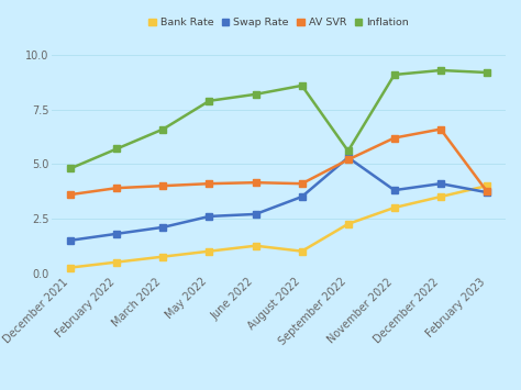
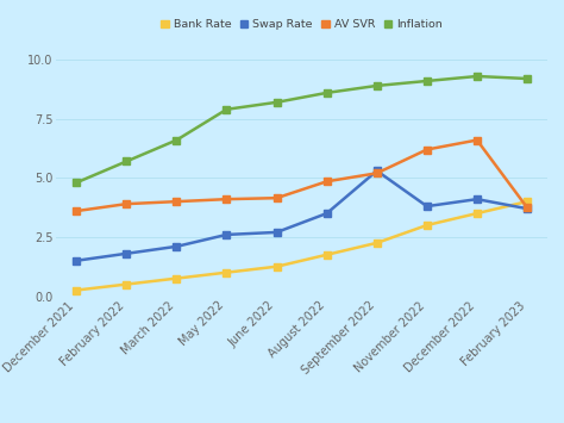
Bank Rate/August 2022: 1.0 -> 1.8
AV SVR/August 2022: 4.1 -> 4.8
Inflation/September 2022: 5.6 -> 8.9
